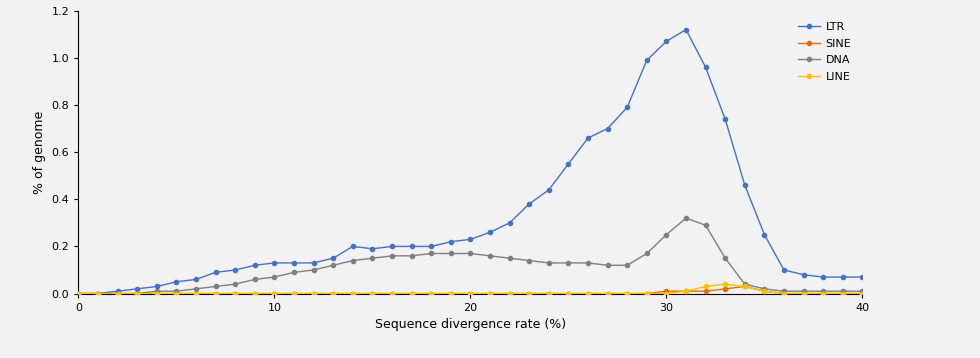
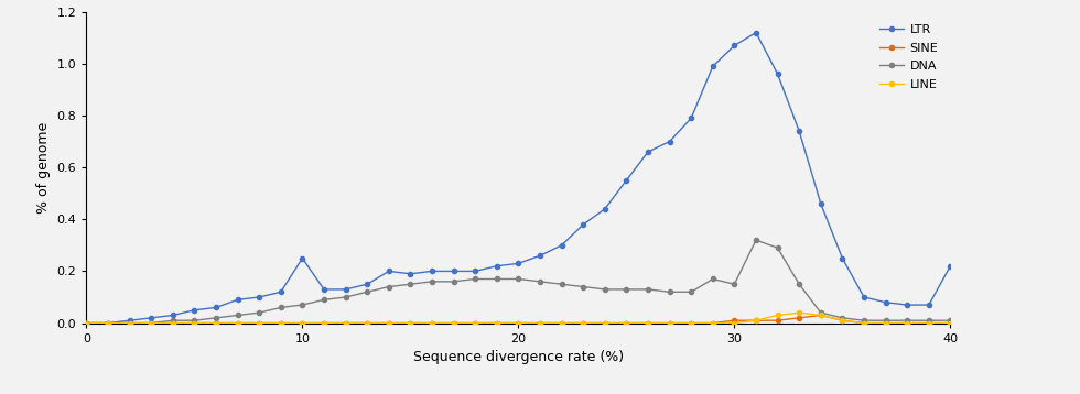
LTR/10: 0.13 -> 0.25
DNA/30: 0.25 -> 0.15
LTR/40: 0.07 -> 0.22
